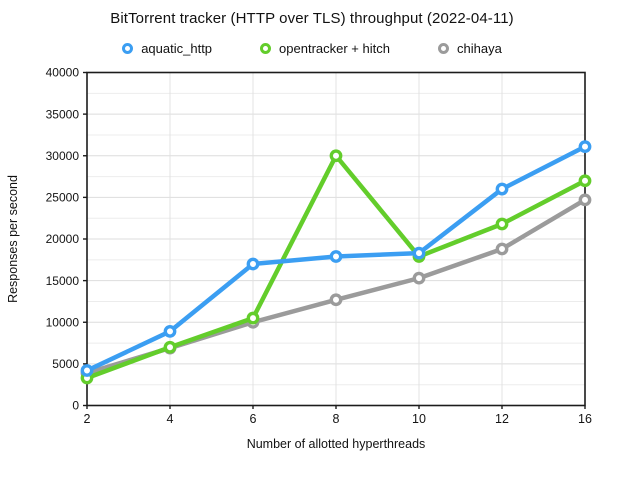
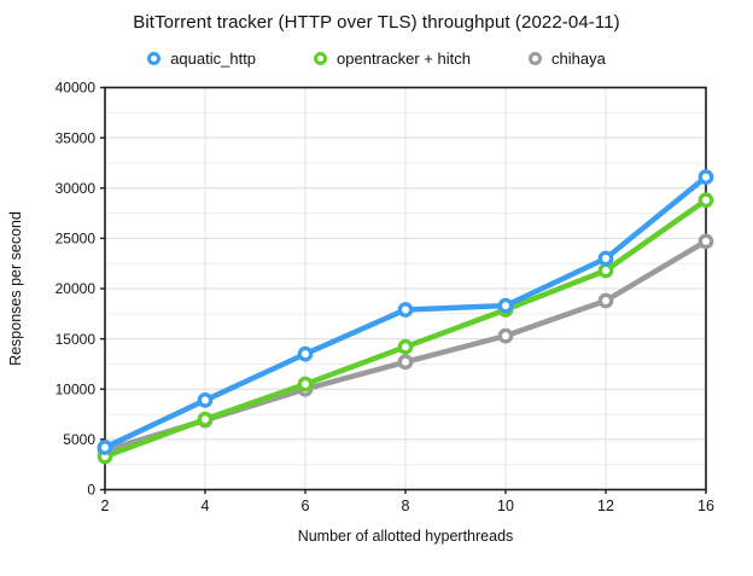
aquatic_http/6: 17000 -> 14000
opentracker + hitch/8: 30000 -> 14000
aquatic_http/12: 26000 -> 23000
opentracker + hitch/16: 27000 -> 29000
